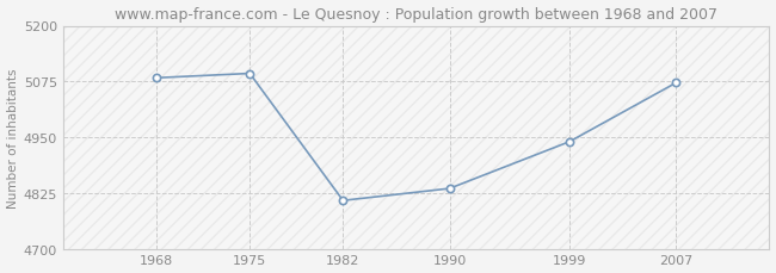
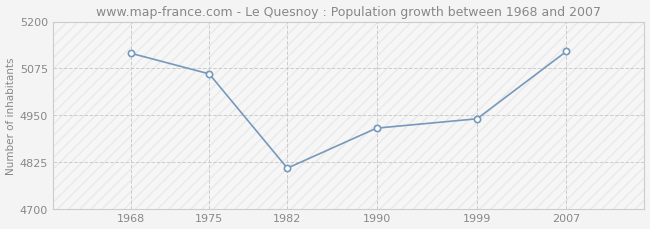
1968: 5083 -> 5115
1975: 5093 -> 5060
1990: 4835 -> 4915
2007: 5072 -> 5120
